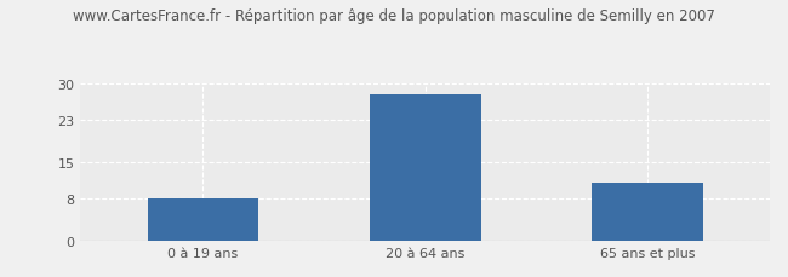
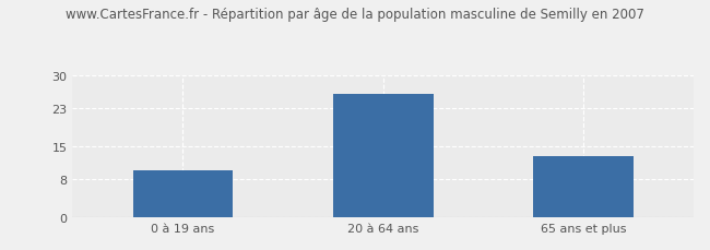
0 à 19 ans: 8 -> 10
20 à 64 ans: 28 -> 26
65 ans et plus: 11 -> 13
